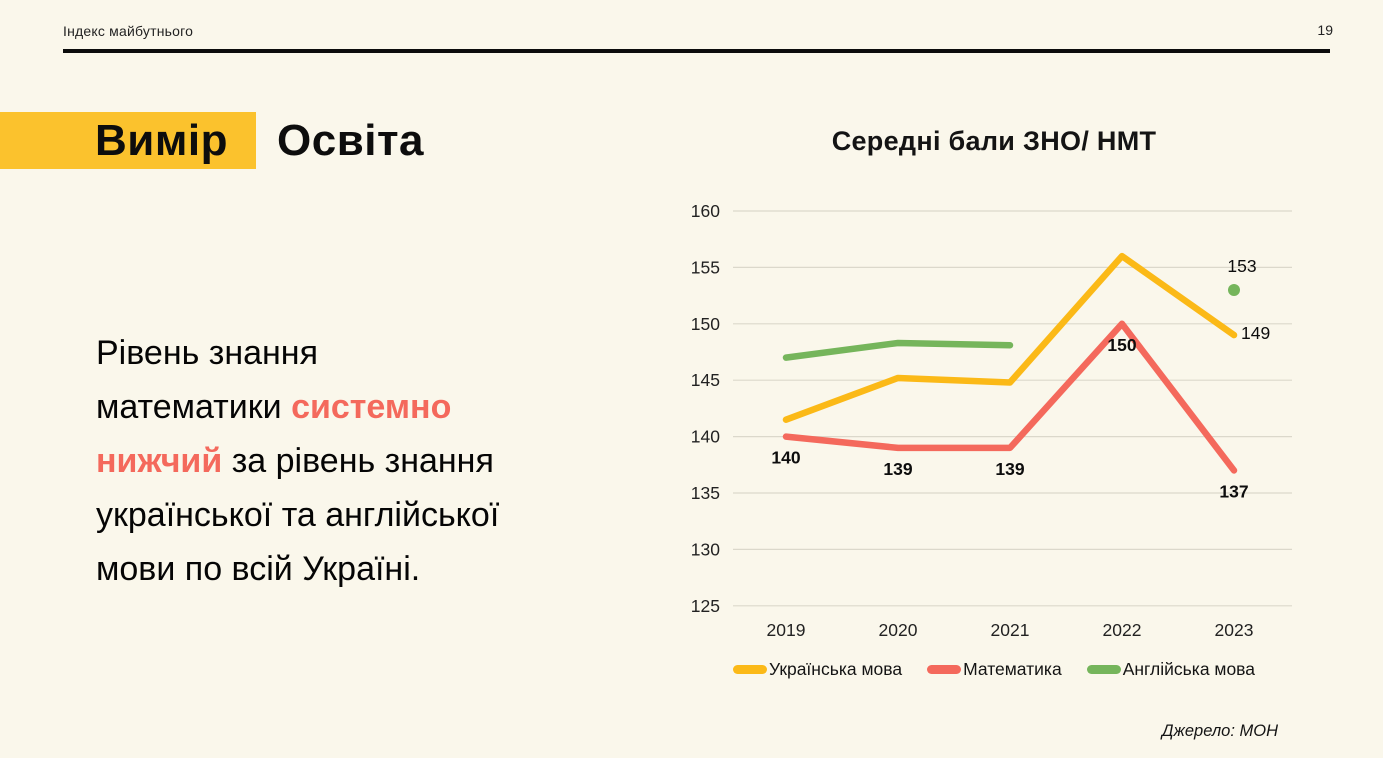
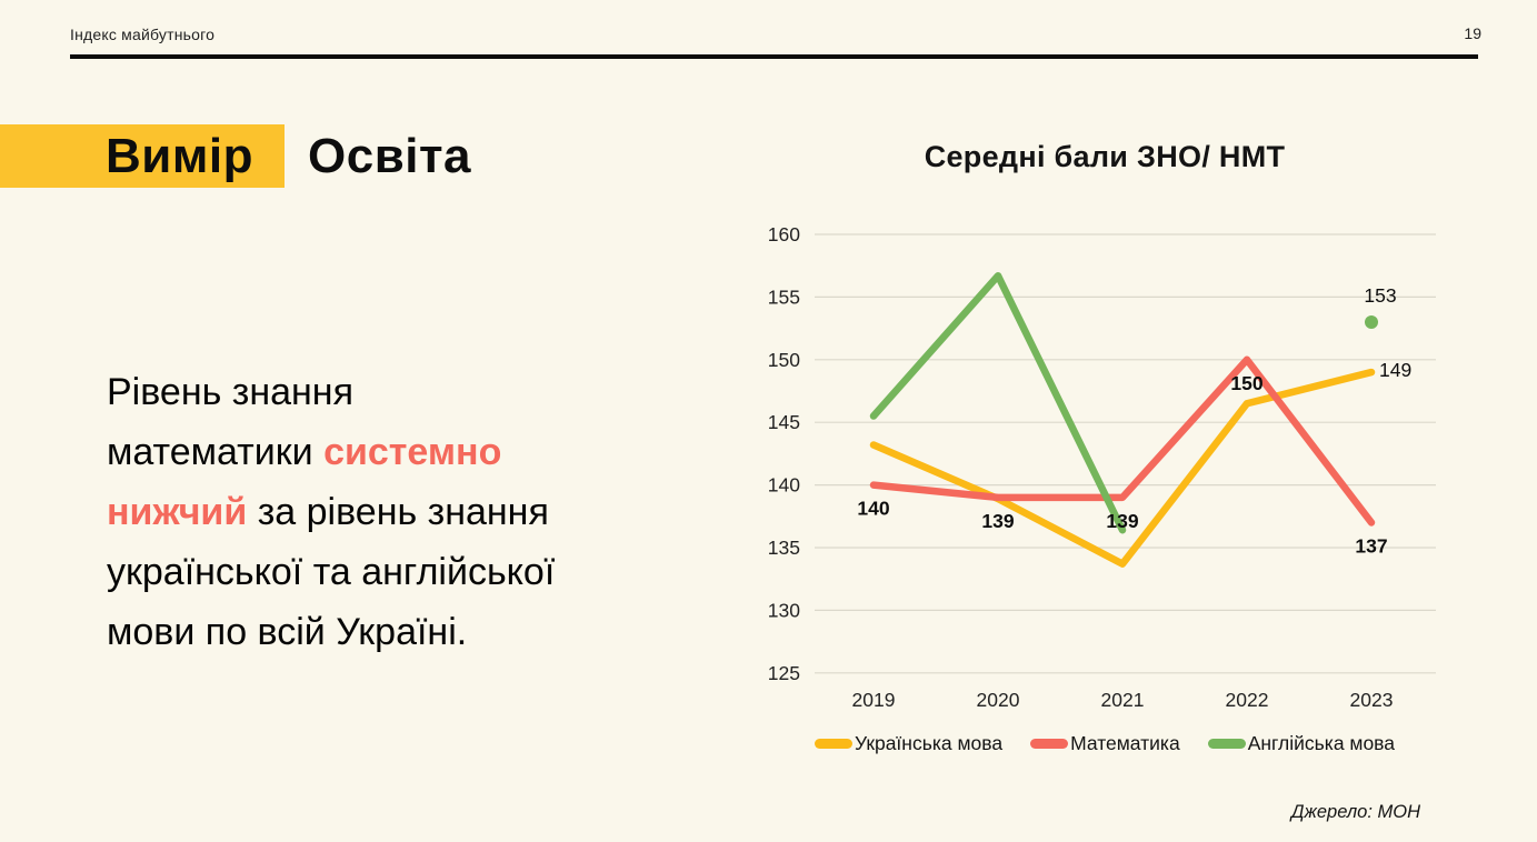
Українська мова/2019: 141.5 -> 143.2
Англійська мова/2019: 147.0 -> 145.5
Українська мова/2020: 145.2 -> 138.9
Англійська мова/2020: 148.3 -> 156.7
Українська мова/2021: 144.8 -> 133.7
Англійська мова/2021: 148.1 -> 136.4
Українська мова/2022: 156.0 -> 146.5
